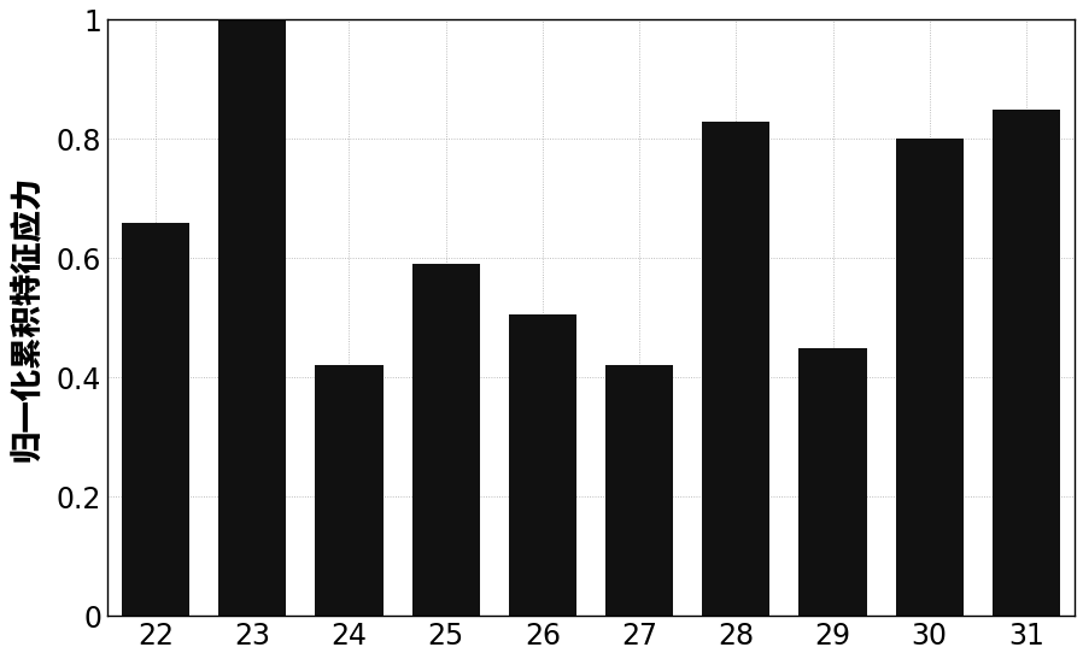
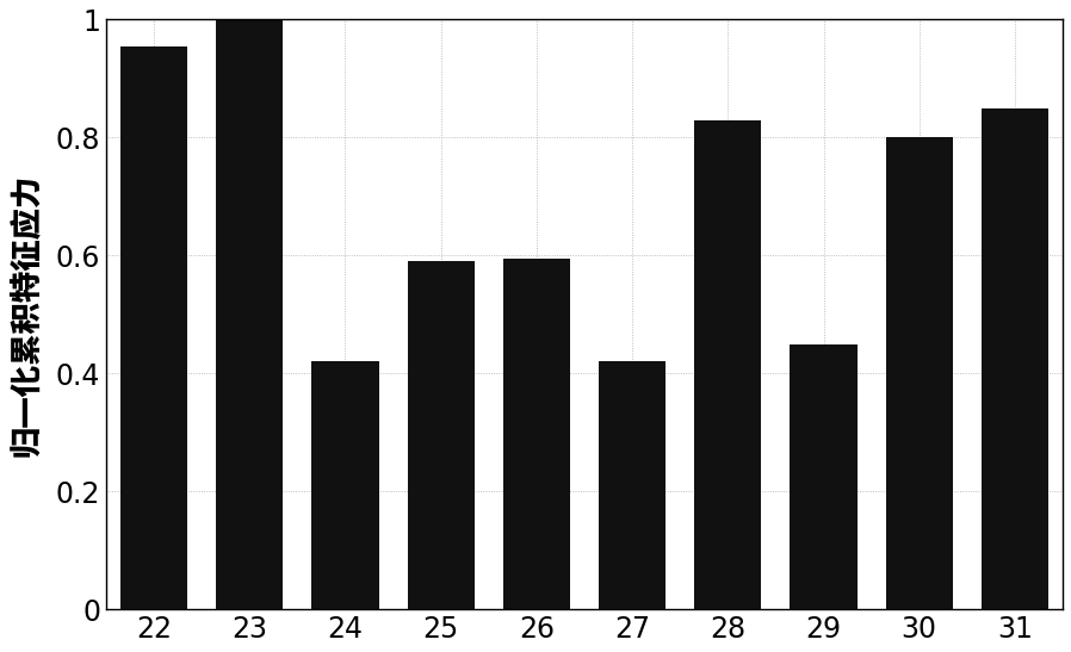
22: 0.660 -> 0.955
26: 0.505 -> 0.595
